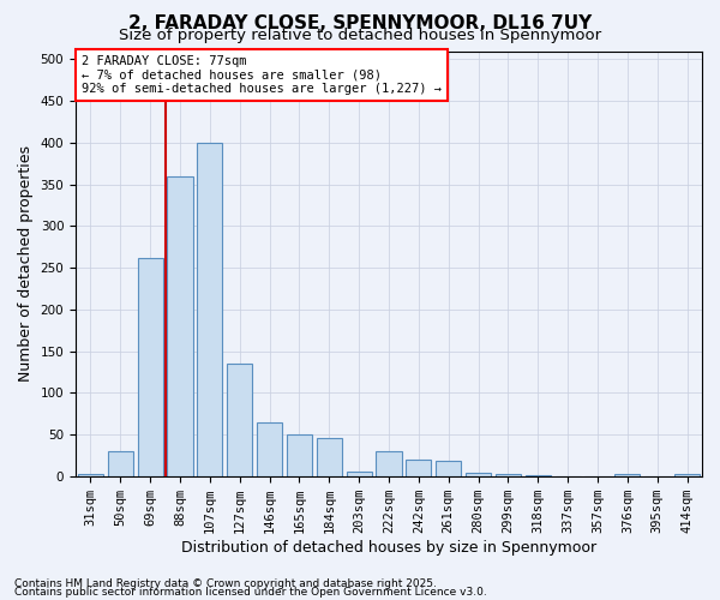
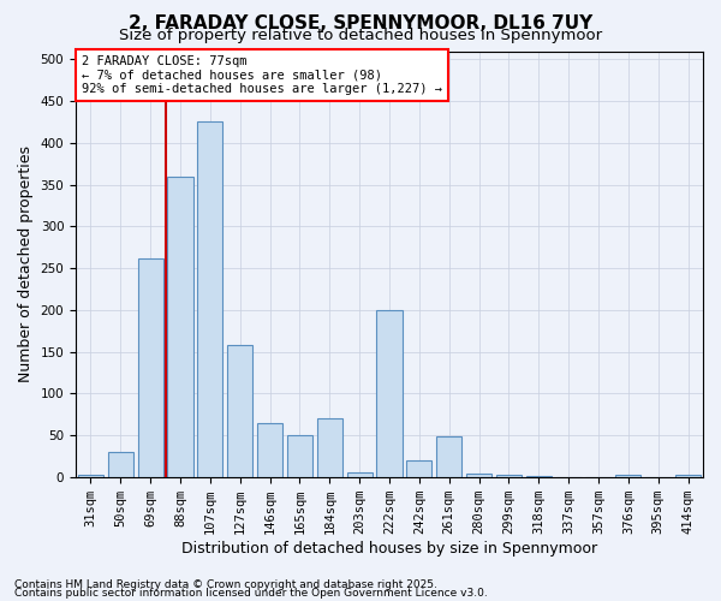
107sqm: 400 -> 426
127sqm: 135 -> 158
184sqm: 45 -> 70
222sqm: 30 -> 200
261sqm: 18 -> 48
